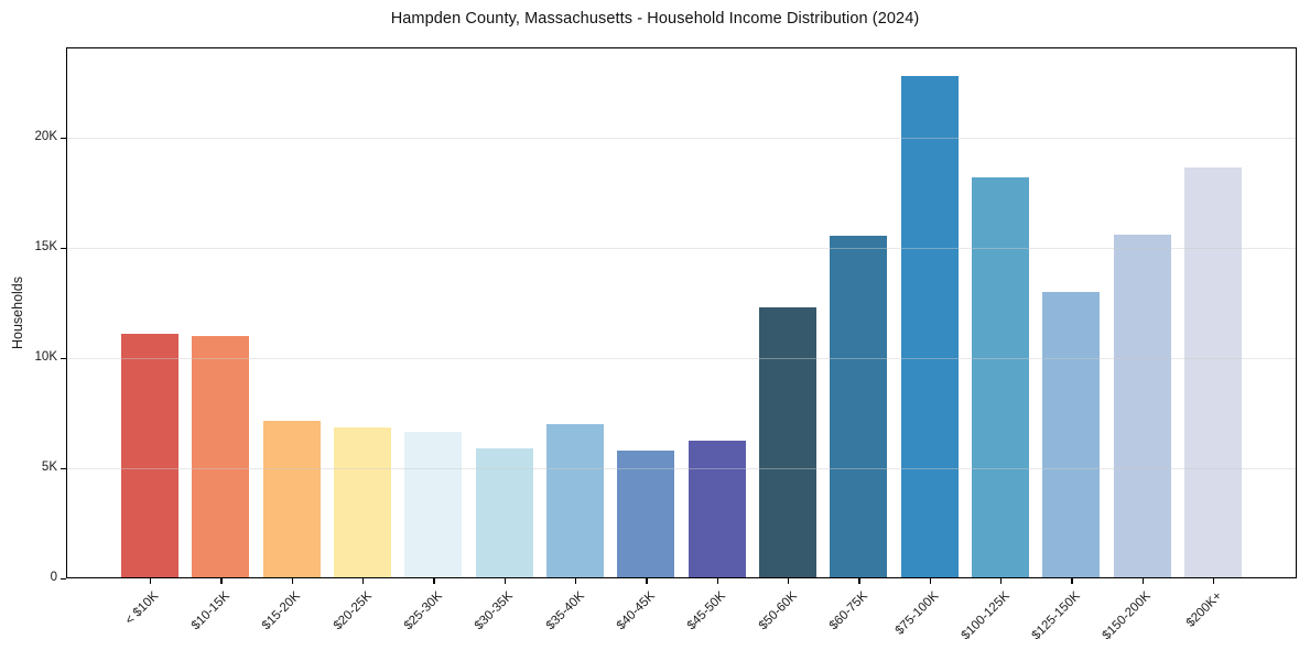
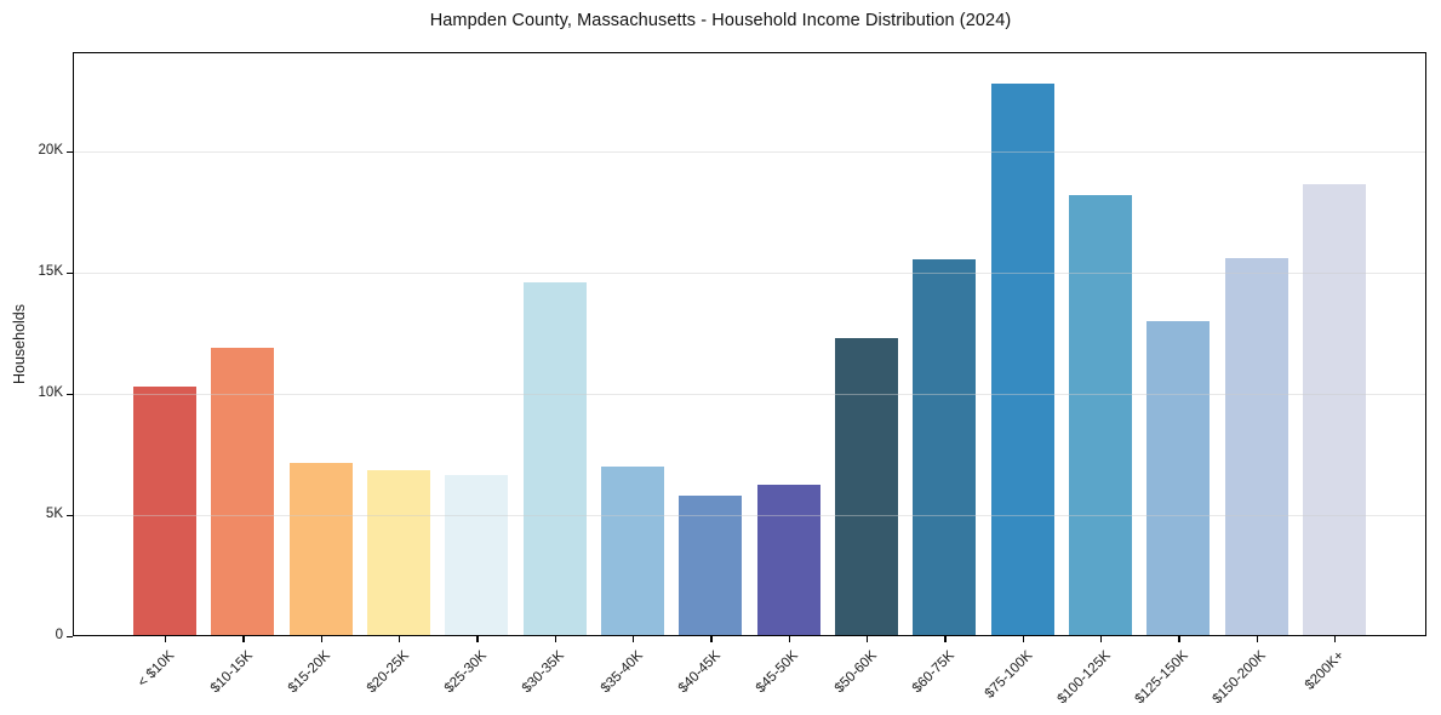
< $10K: 11.1K -> 10.3K
$10-15K: 11.0K -> 11.9K
$30-35K: 5.9K -> 14.6K
